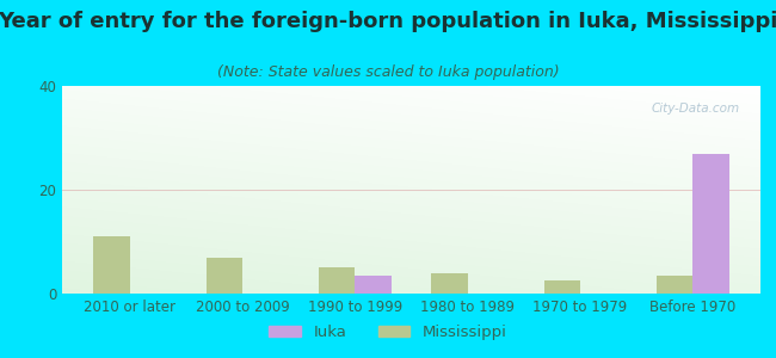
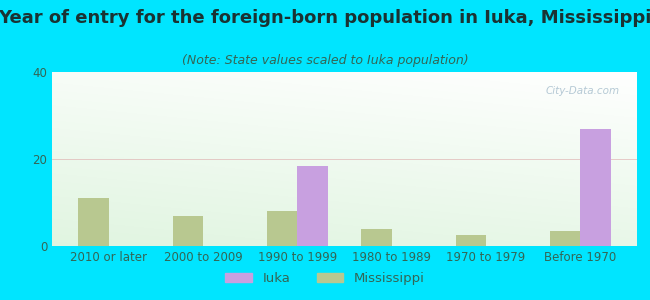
Mississippi/1990 to 1999: 5.0 -> 8.0
Iuka/1990 to 1999: 3.5 -> 18.5
